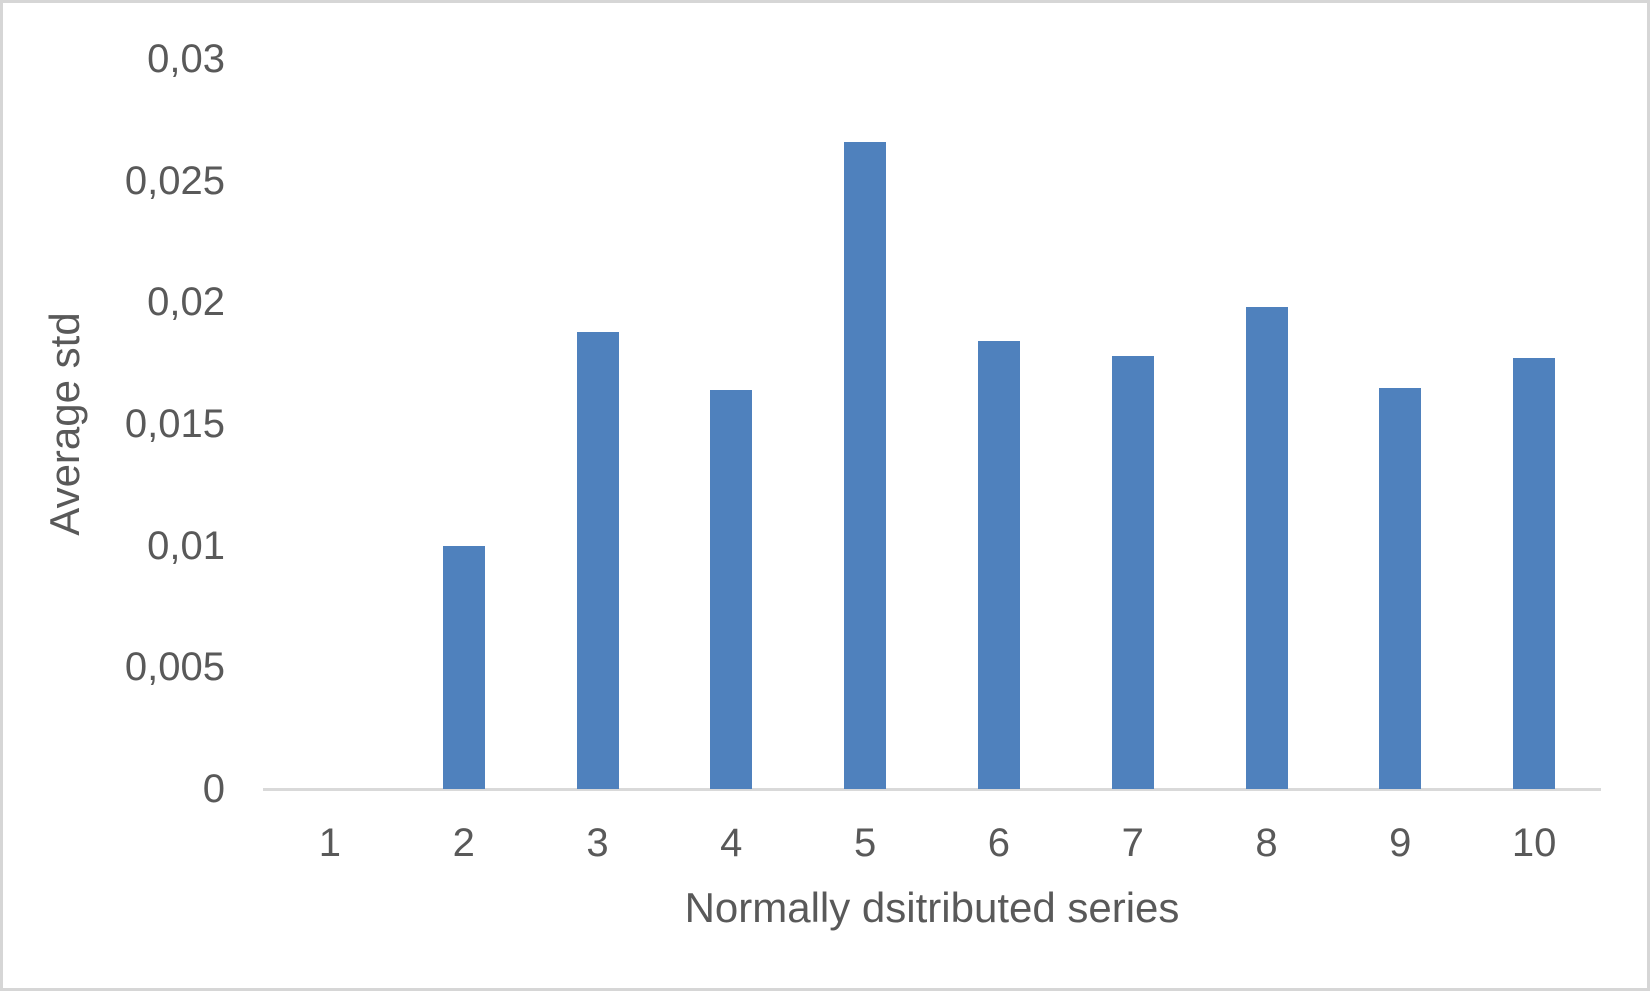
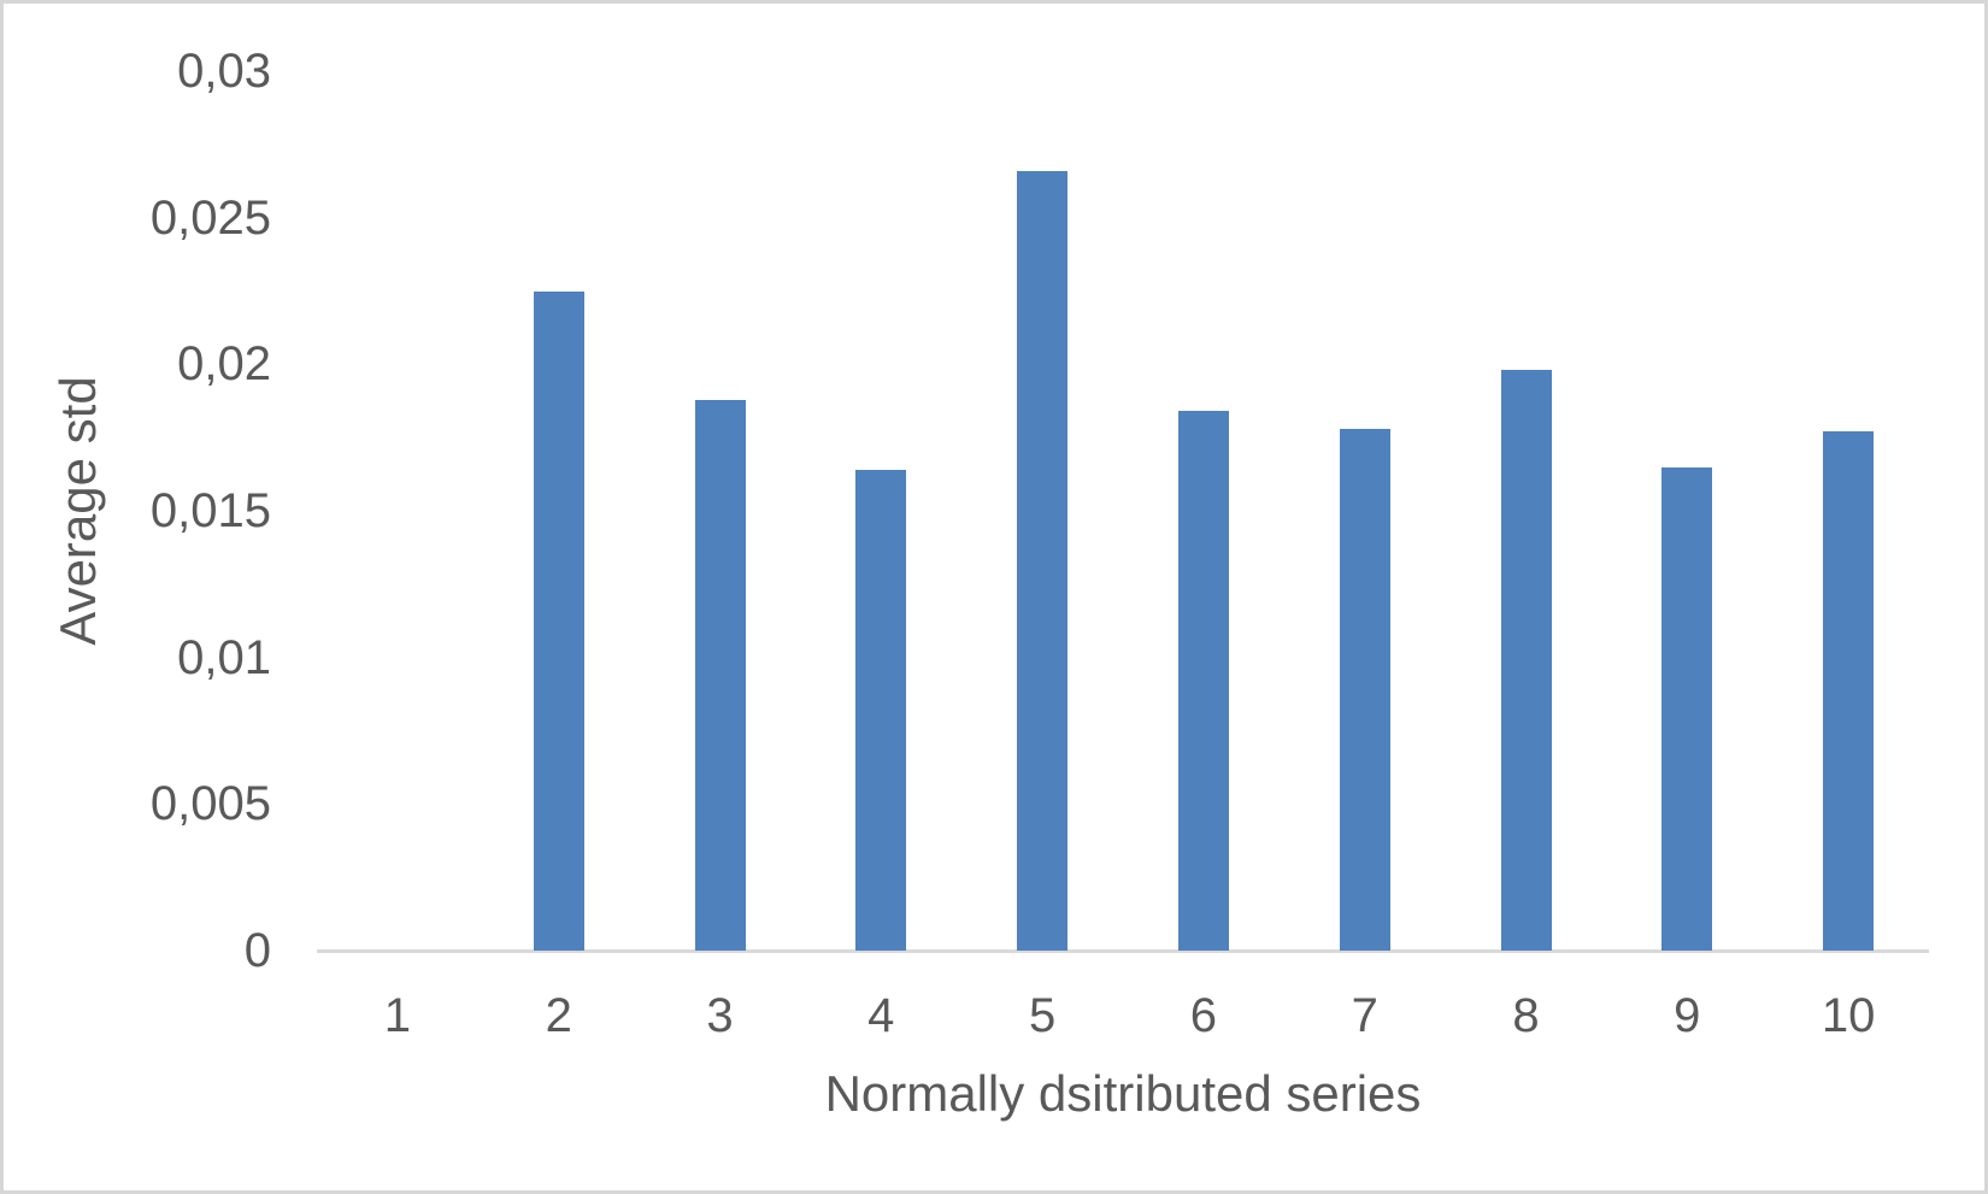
2: 0,01 -> 0,02
